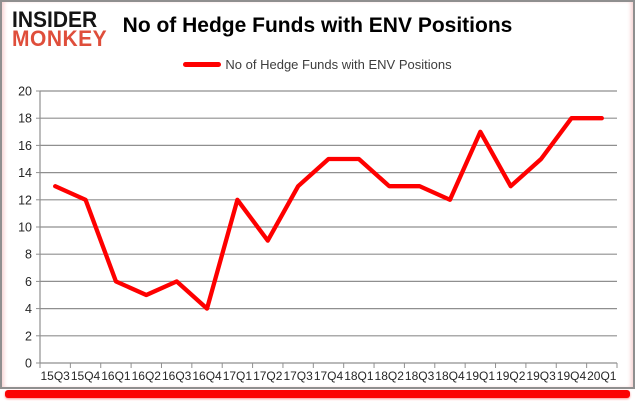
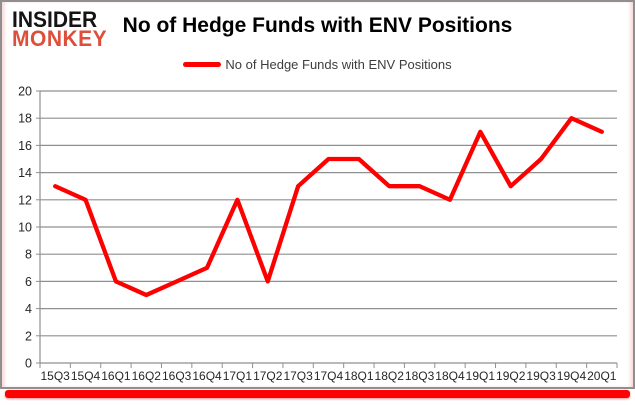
16Q4: 4 -> 7
17Q2: 9 -> 6
20Q1: 18 -> 17
